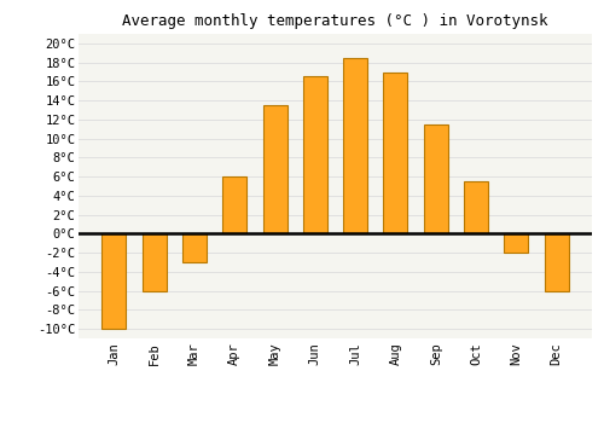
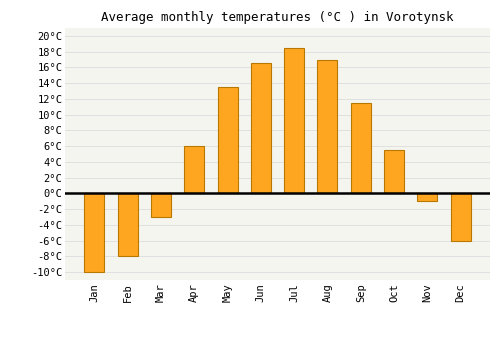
Feb: -6.0°C -> -8.0°C
Nov: -2.0°C -> -1.0°C
